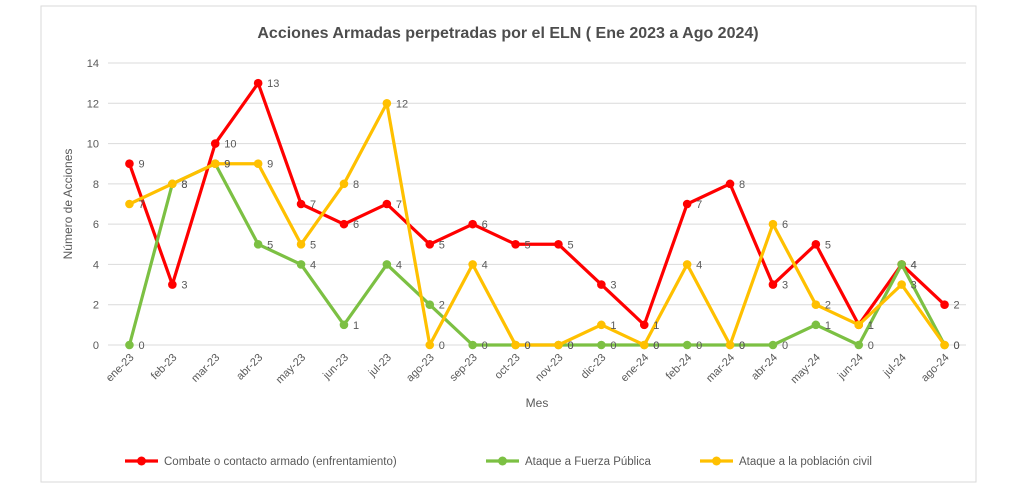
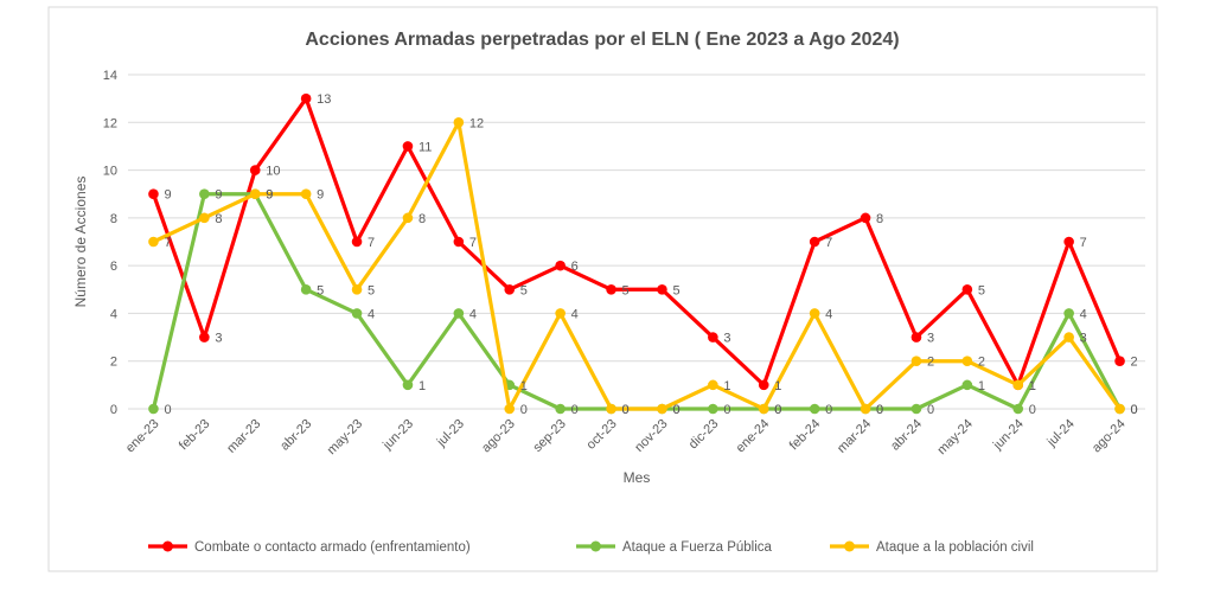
Ataque a Fuerza Pública/feb-23: 8 -> 9
Combate o contacto armado (enfrentamiento)/jun-23: 6 -> 11
Ataque a Fuerza Pública/ago-23: 2 -> 1
Ataque a la población civil/abr-24: 6 -> 2
Combate o contacto armado (enfrentamiento)/jul-24: 4 -> 7
